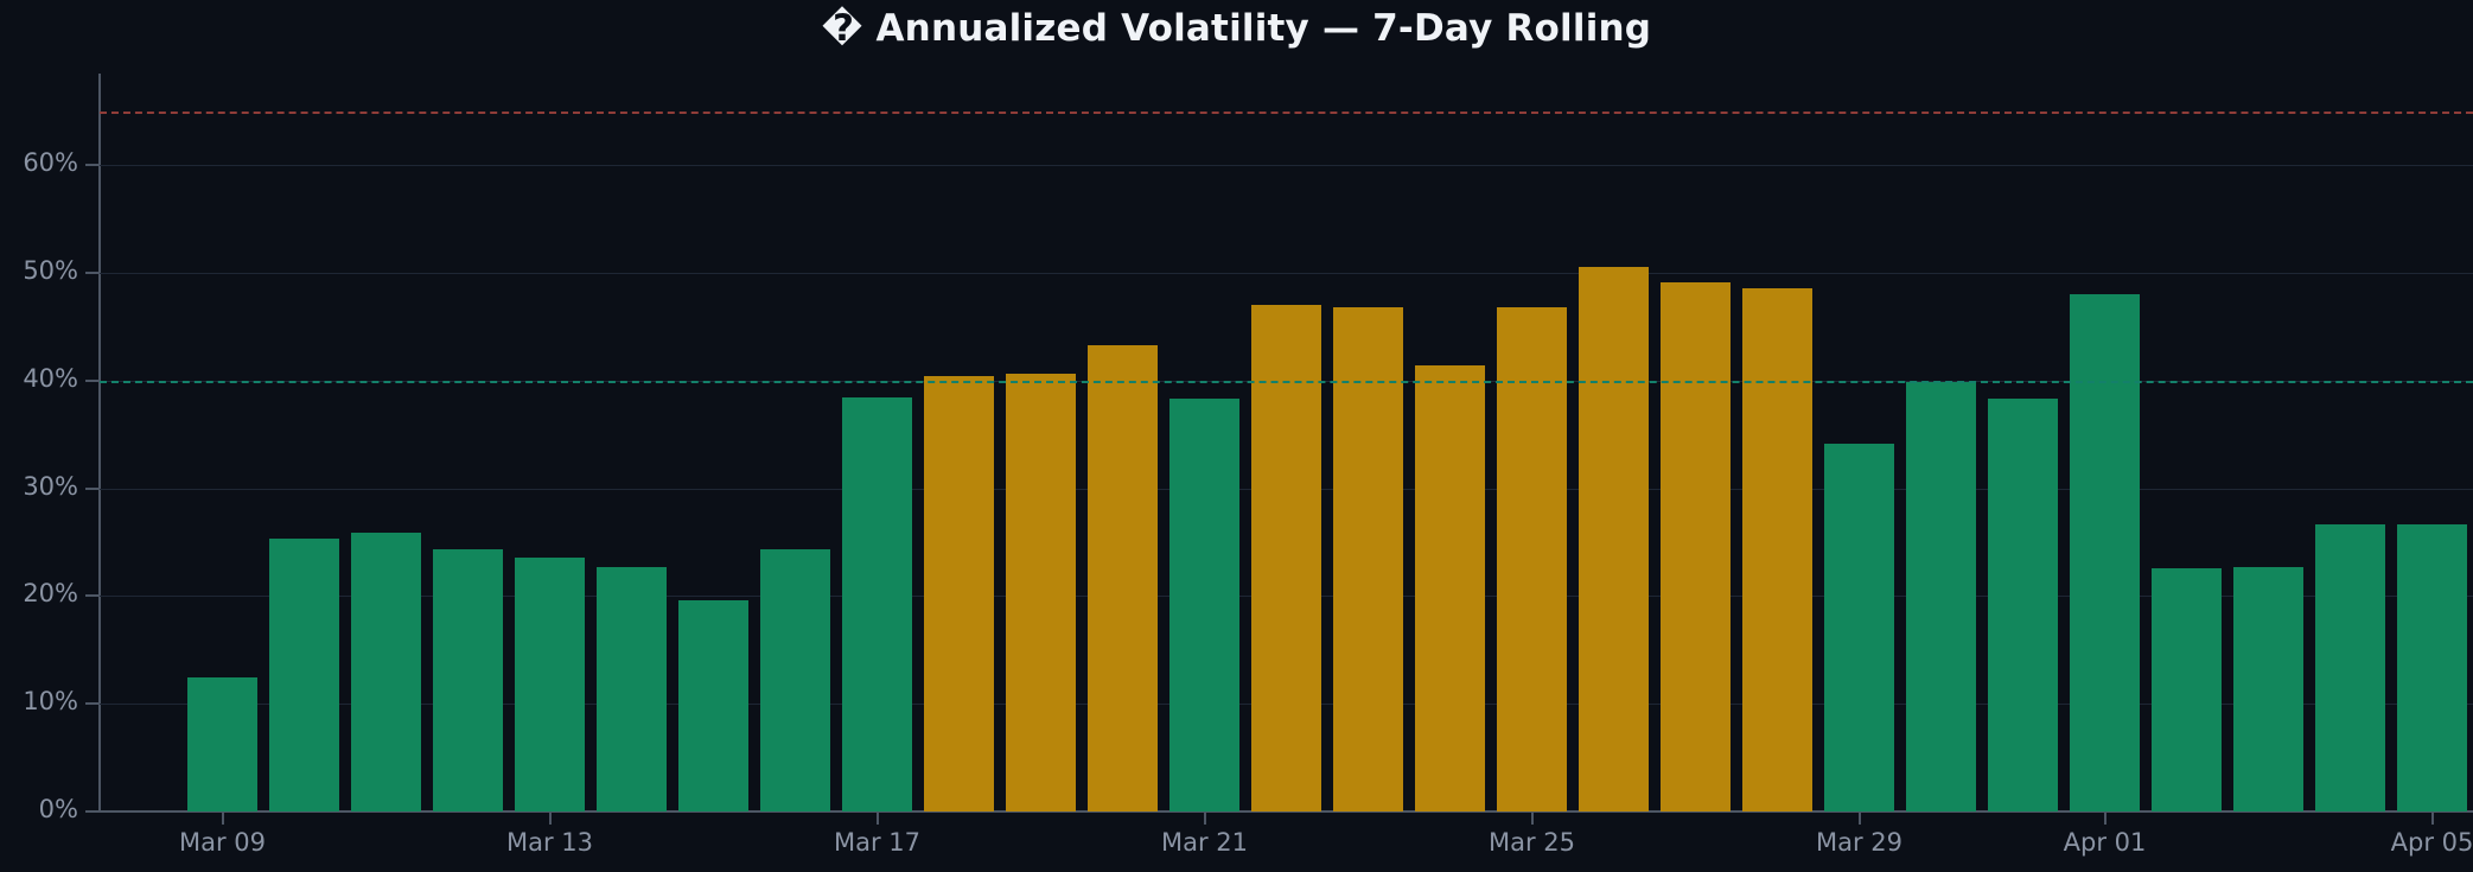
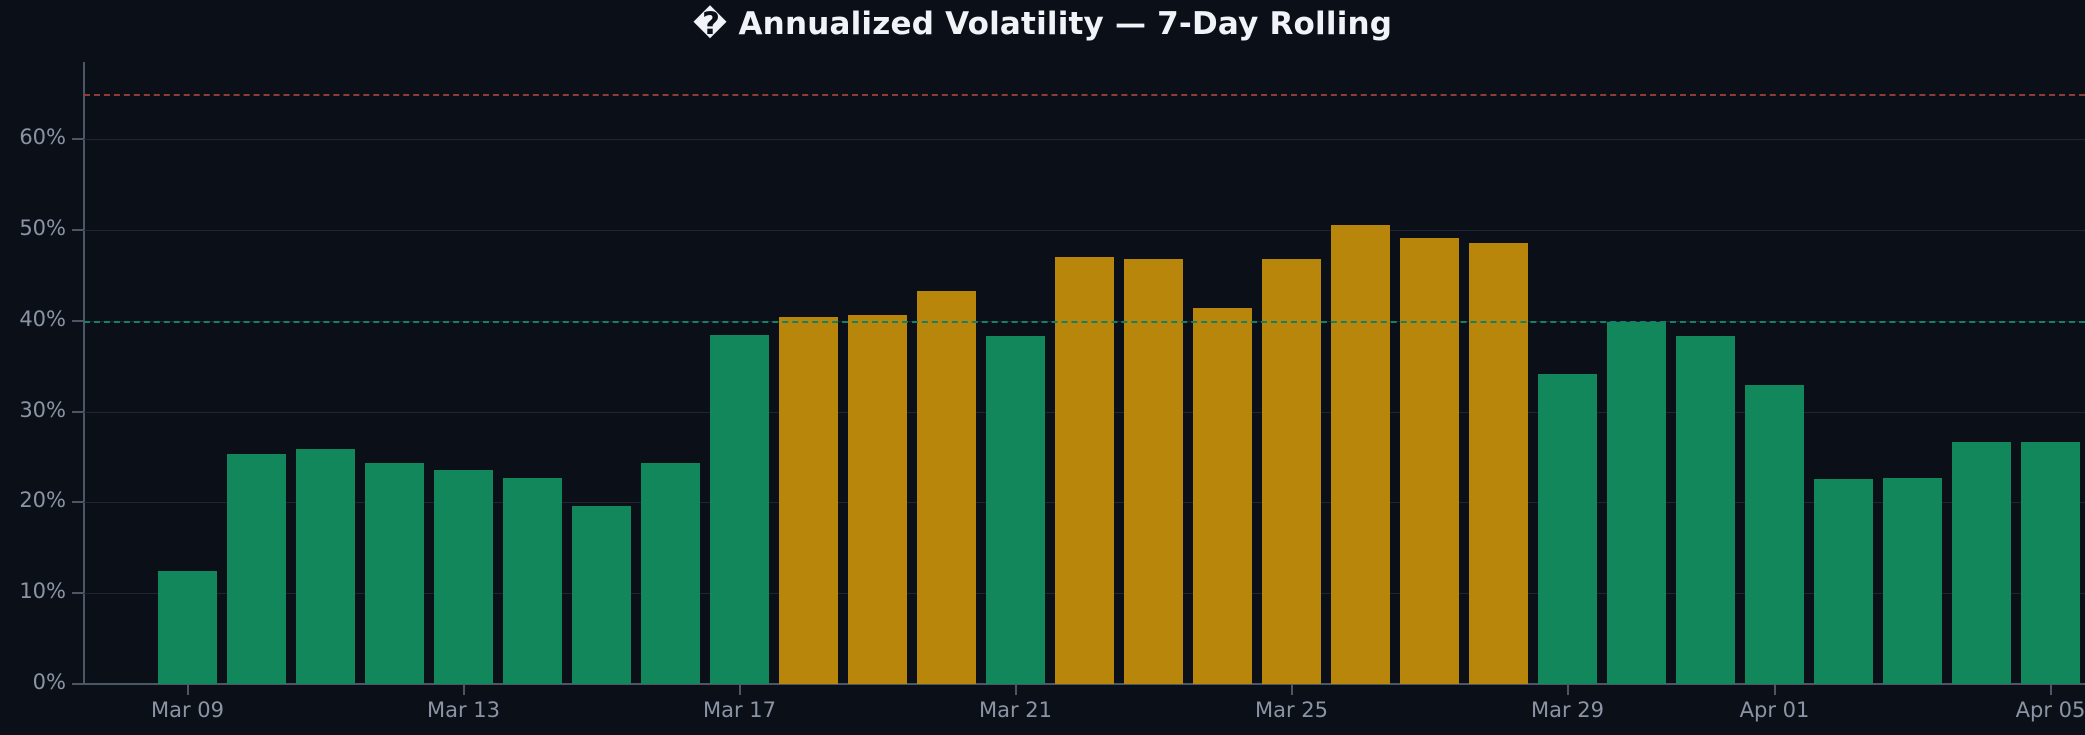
Apr 01: 48% -> 33%
